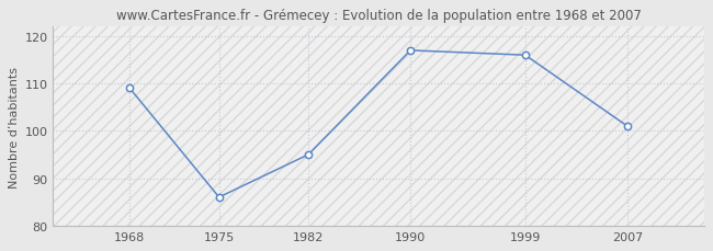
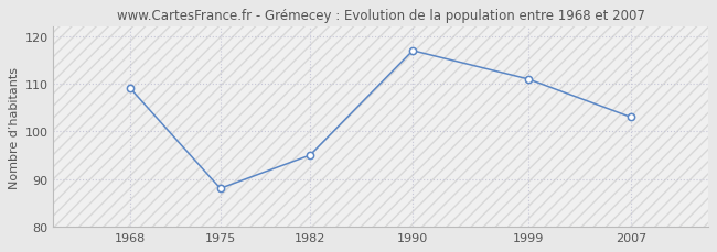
1975: 86 -> 88
1999: 116 -> 111
2007: 101 -> 103
